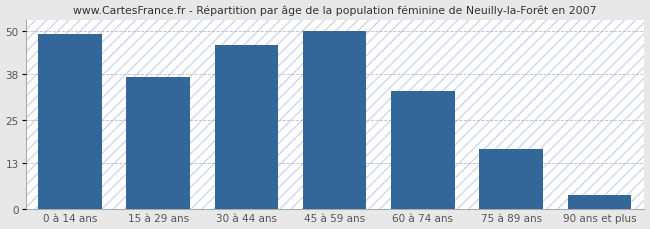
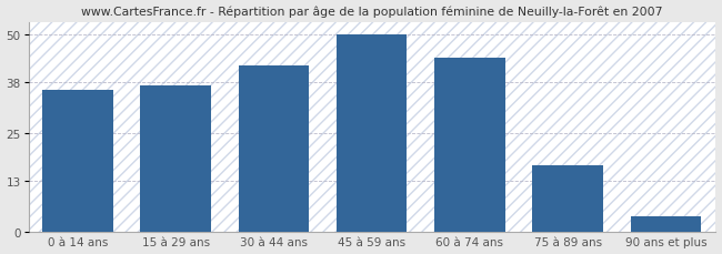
0 à 14 ans: 49 -> 36
30 à 44 ans: 46 -> 42
60 à 74 ans: 33 -> 44
